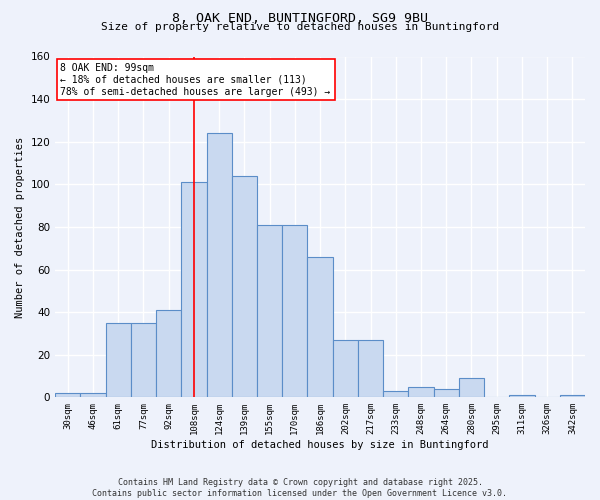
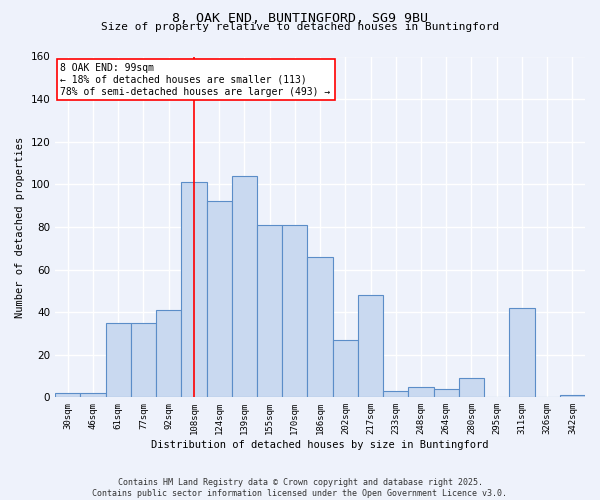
124sqm: 124 -> 92
217sqm: 27 -> 48
311sqm: 1 -> 42
